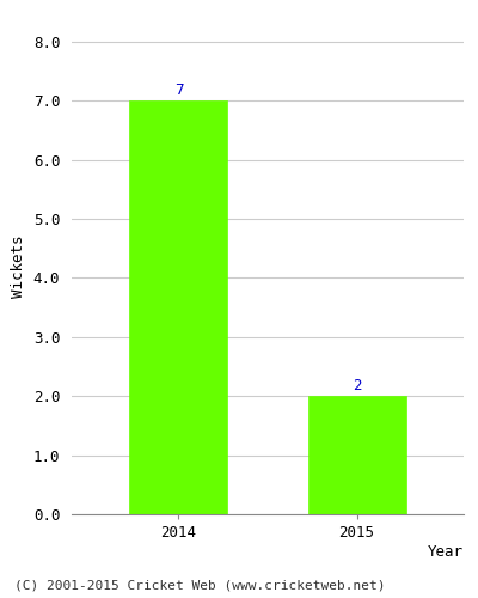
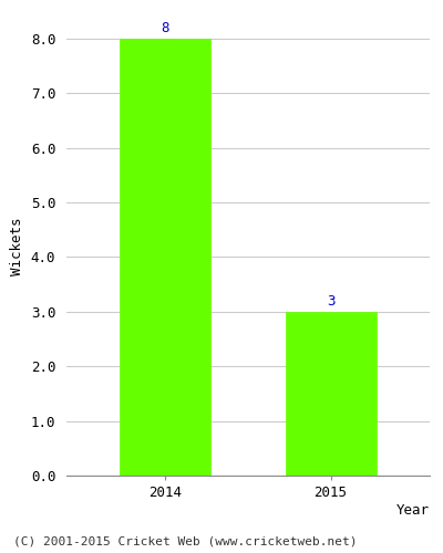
2014: 7 -> 8
2015: 2 -> 3
